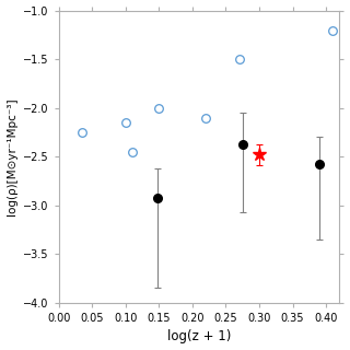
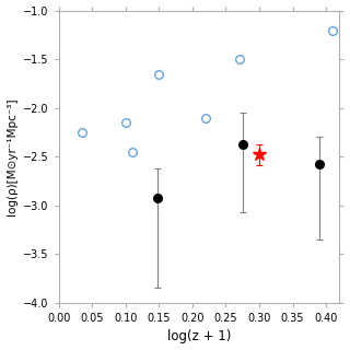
0.15: -2.00 -> -1.66
